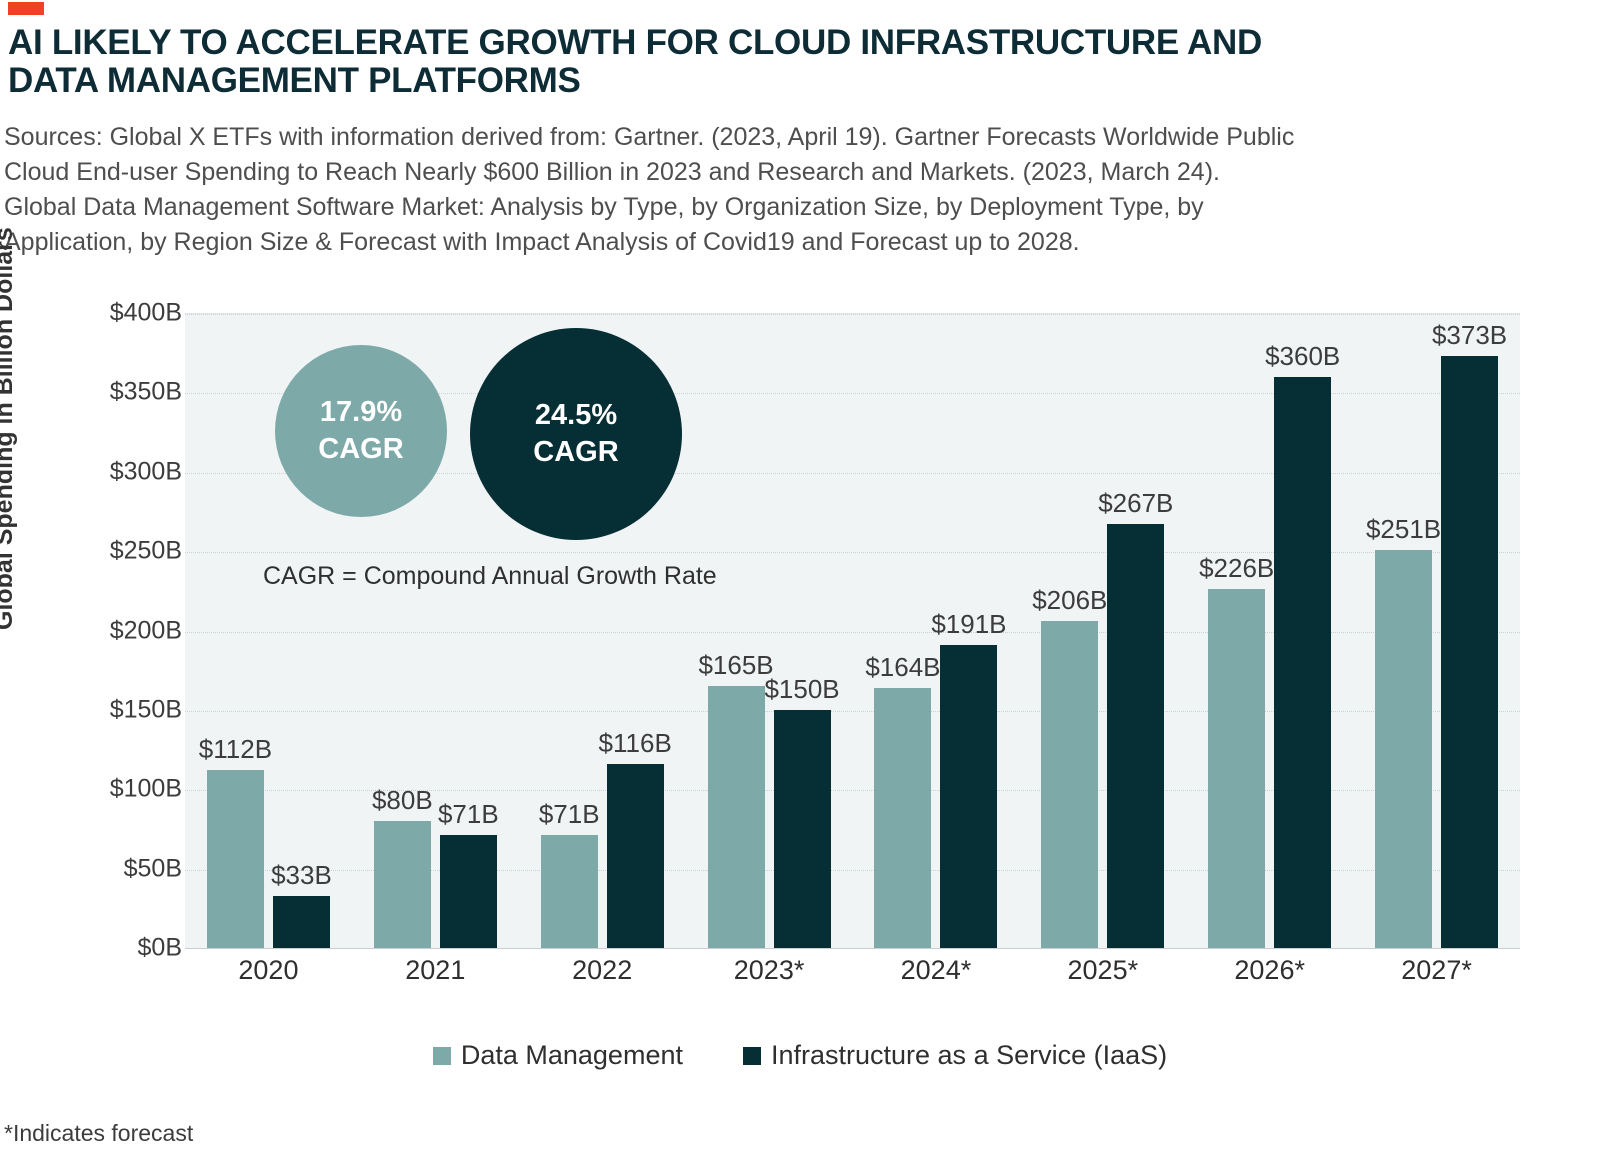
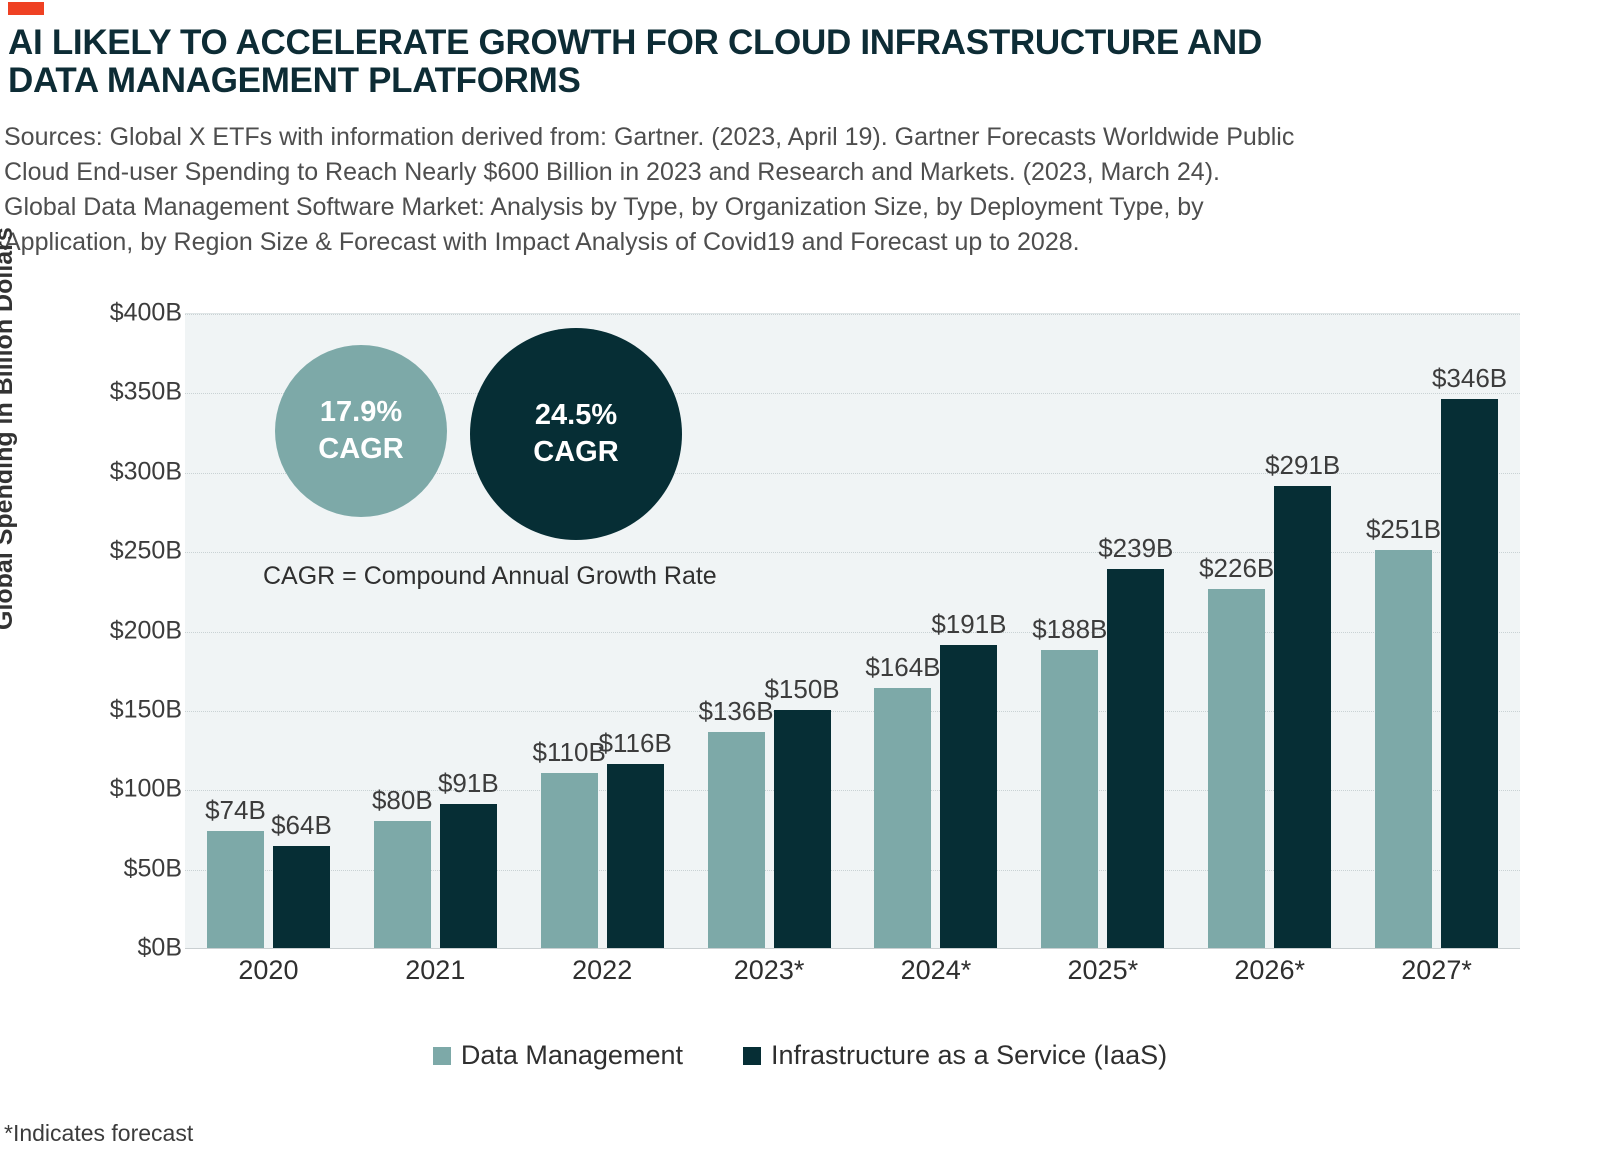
Data Management/2020: $112B -> $74B
Infrastructure as a Service (IaaS)/2020: $33B -> $64B
Infrastructure as a Service (IaaS)/2021: $71B -> $91B
Data Management/2022: $71B -> $110B
Data Management/2023*: $165B -> $136B
Data Management/2025*: $206B -> $188B
Infrastructure as a Service (IaaS)/2025*: $267B -> $239B
Infrastructure as a Service (IaaS)/2026*: $360B -> $291B
Infrastructure as a Service (IaaS)/2027*: $373B -> $346B
